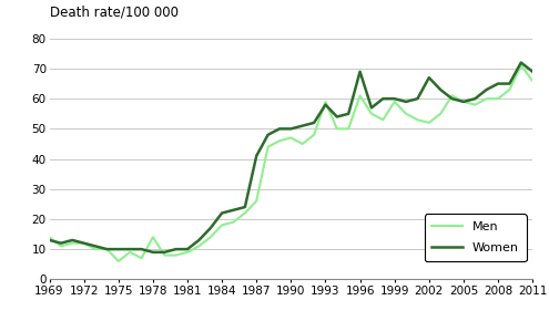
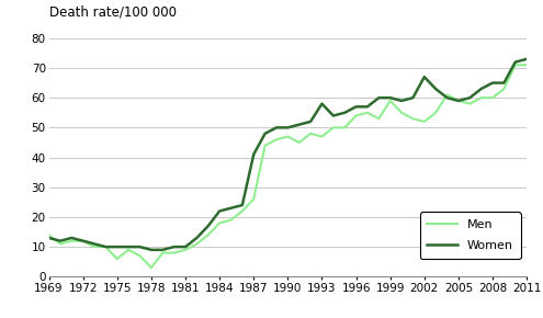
Men/1978: 14 -> 3
Men/1993: 59 -> 47
Men/1996: 61 -> 54
Women/1996: 69 -> 57
Men/2011: 66 -> 71
Women/2011: 69 -> 73
